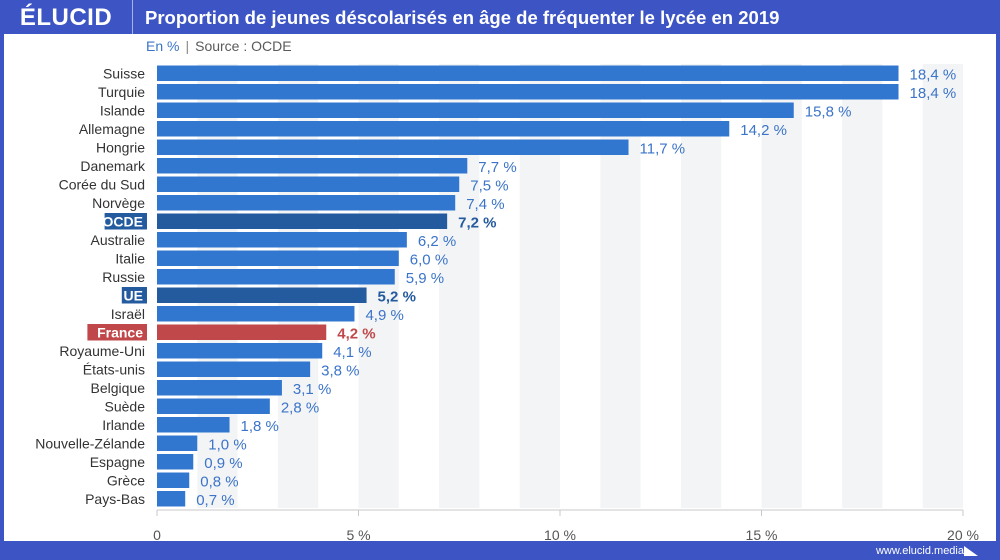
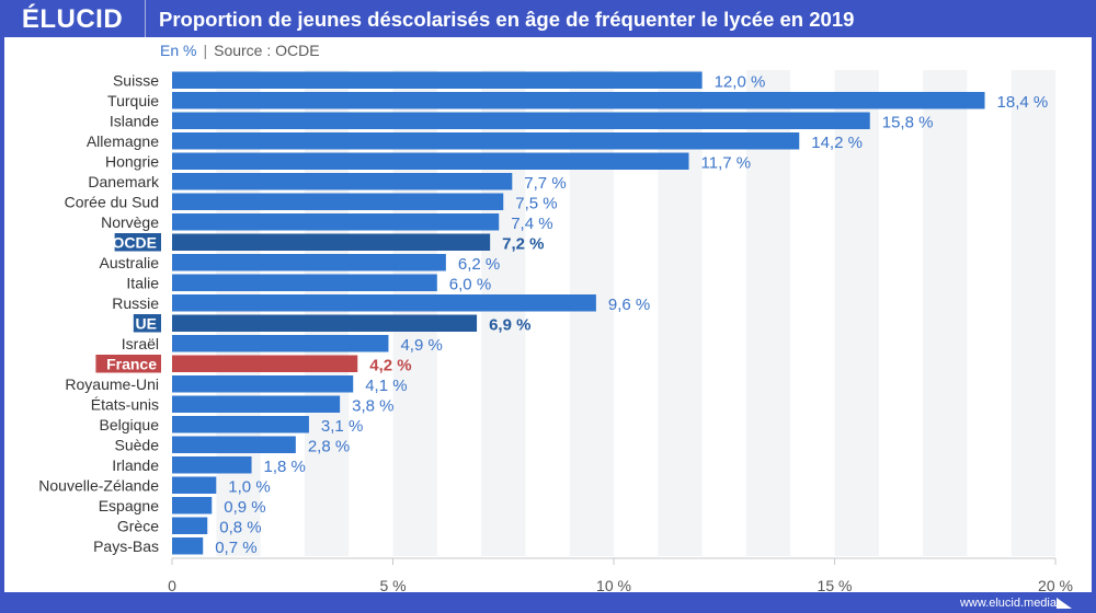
Suisse: 18,4 -> 12,0
Russie: 5,9 -> 9,6
UE: 5,2 -> 6,9
